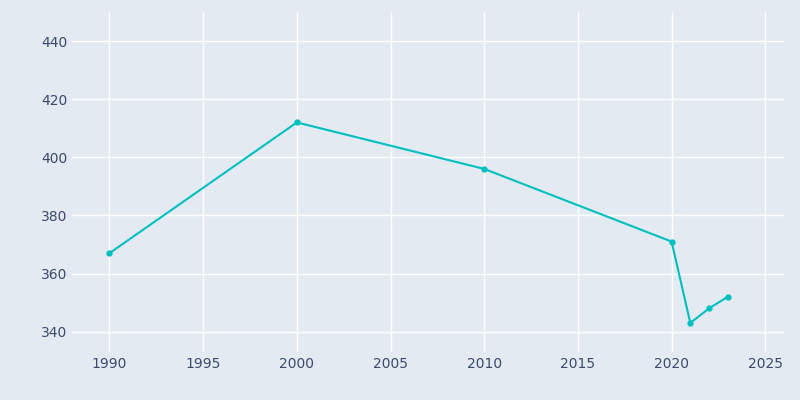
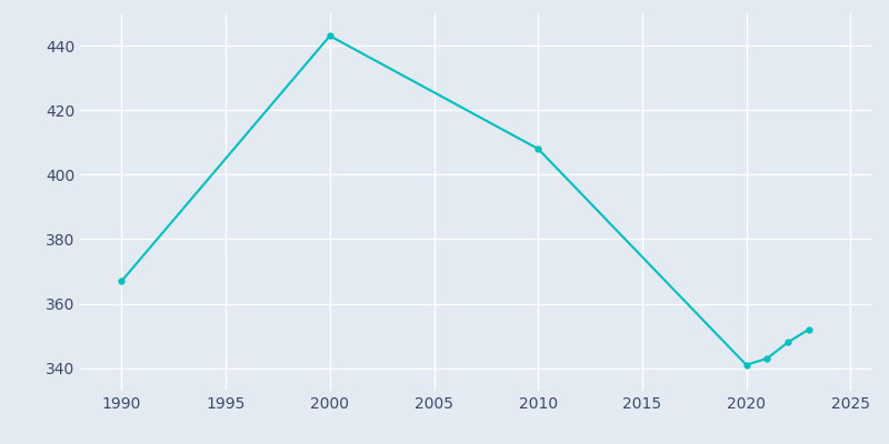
2000: 412 -> 443
2010: 396 -> 408
2020: 371 -> 341
